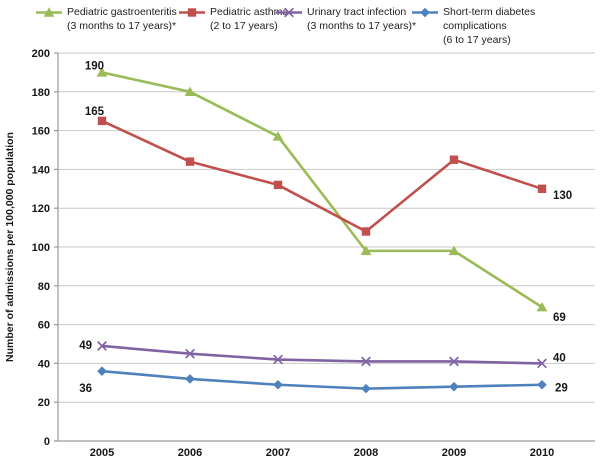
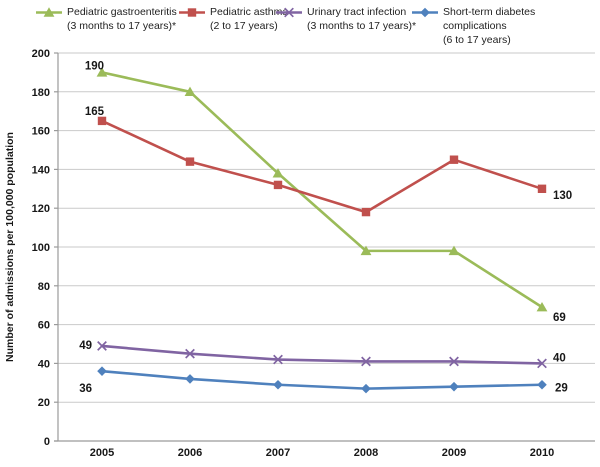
Pediatric gastroenteritis (3 months to 17 years)*/2007: 157 -> 138
Pediatric asthma (2 to 17 years)/2008: 108 -> 118
